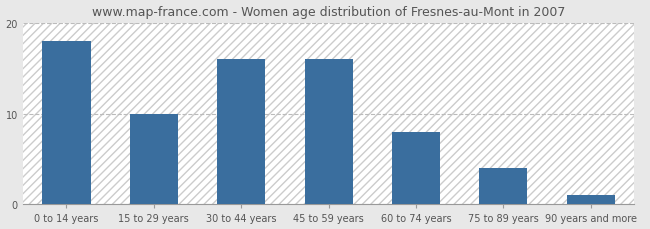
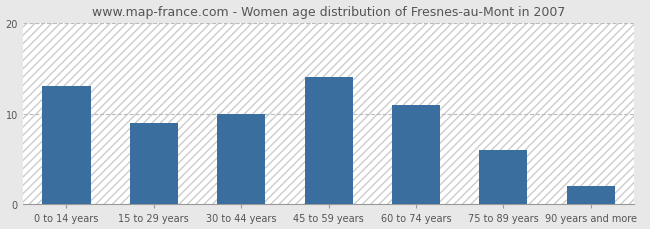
0 to 14 years: 18 -> 13
15 to 29 years: 10 -> 9
30 to 44 years: 16 -> 10
45 to 59 years: 16 -> 14
60 to 74 years: 8 -> 11
75 to 89 years: 4 -> 6
90 years and more: 1 -> 2
